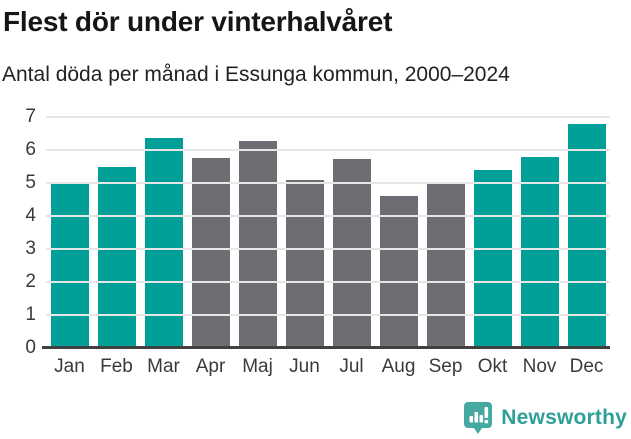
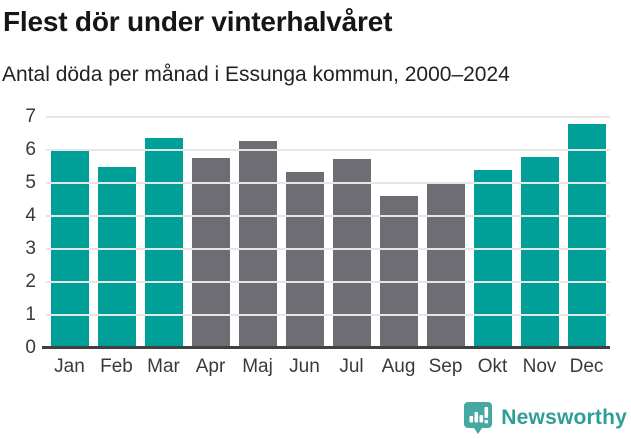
Jan: 5.0 -> 6.0
Jun: 5.1 -> 5.3
